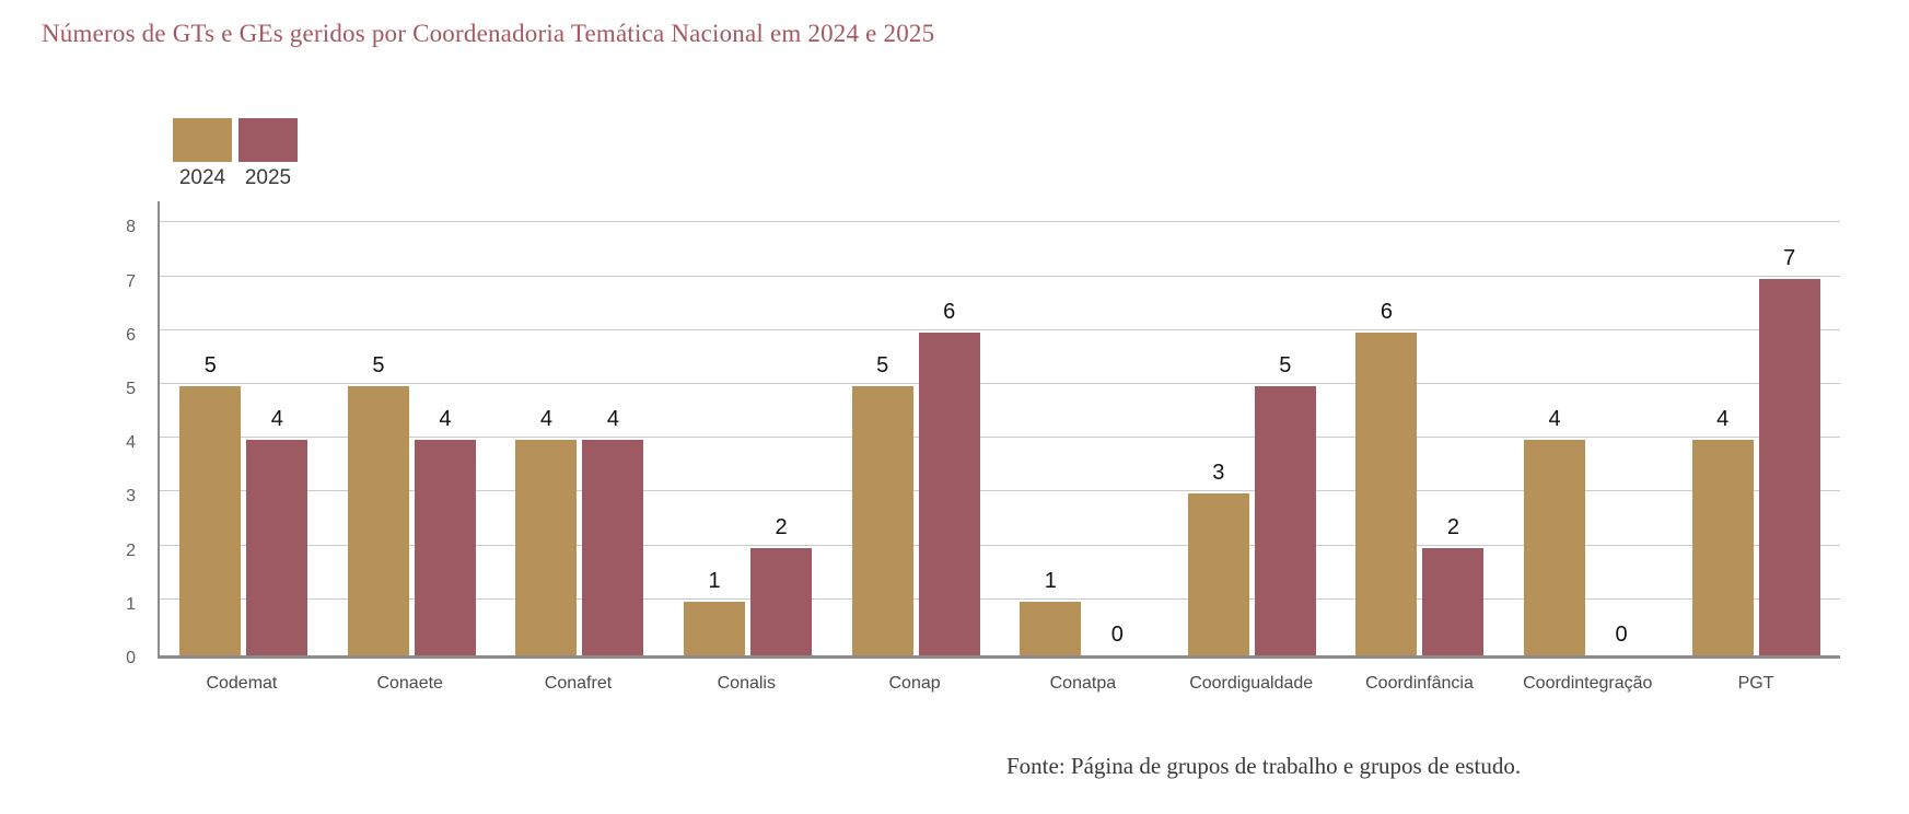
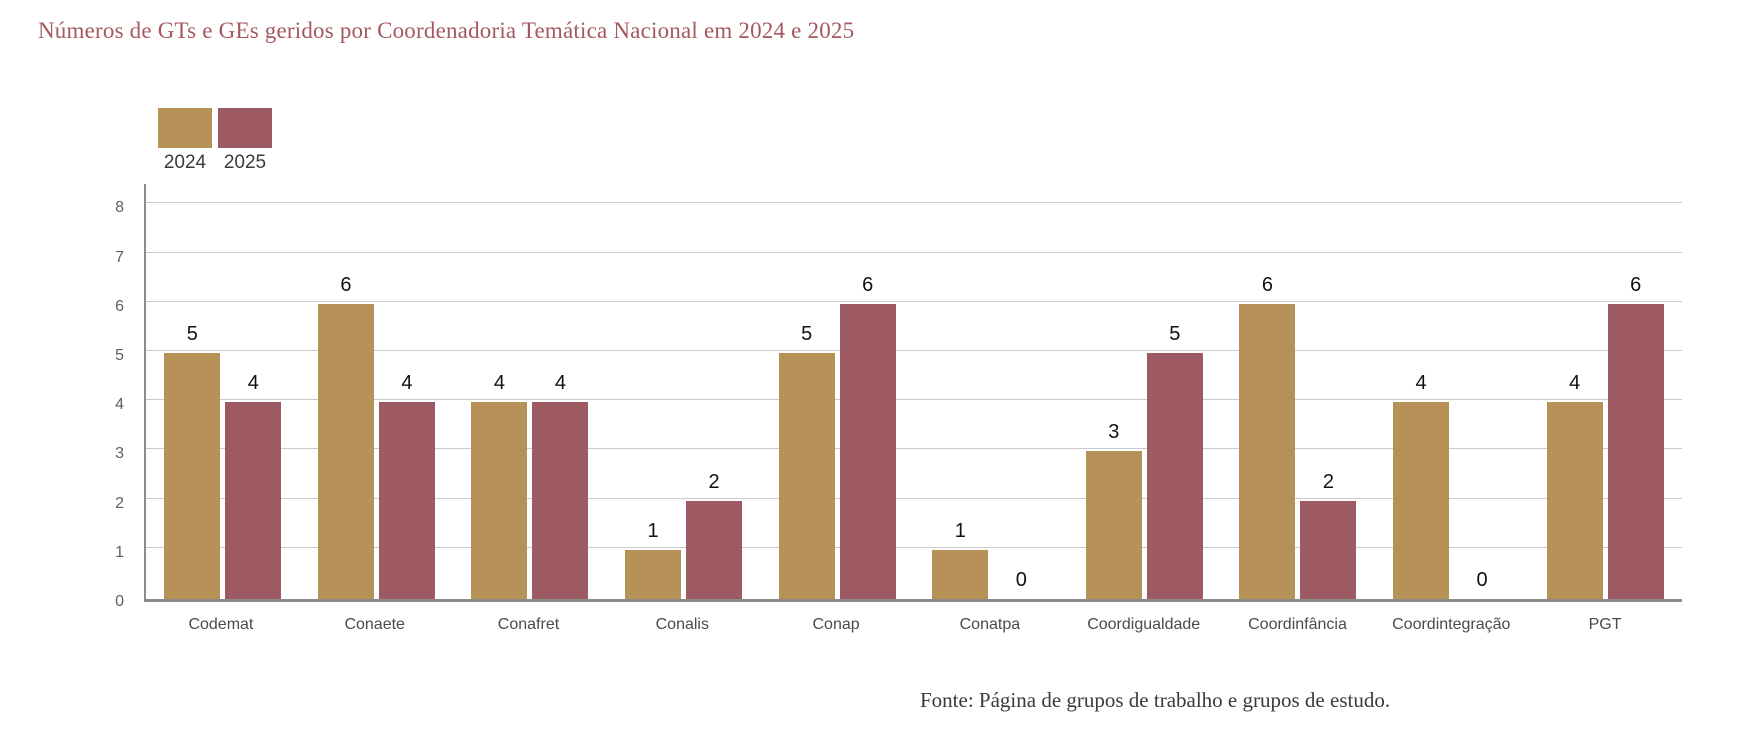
2024/Conaete: 5 -> 6
2025/PGT: 7 -> 6
